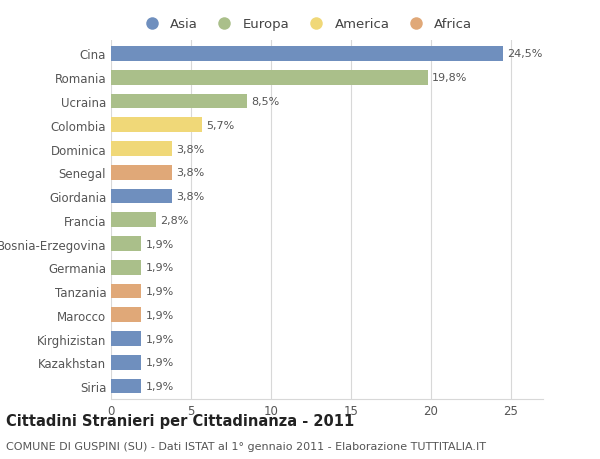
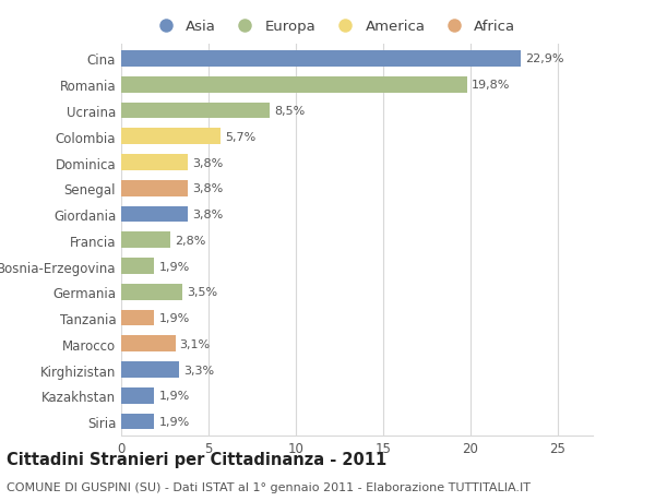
Cina: 24,5% -> 22,9%
Germania: 1,9% -> 3,5%
Marocco: 1,9% -> 3,1%
Kirghizistan: 1,9% -> 3,3%
